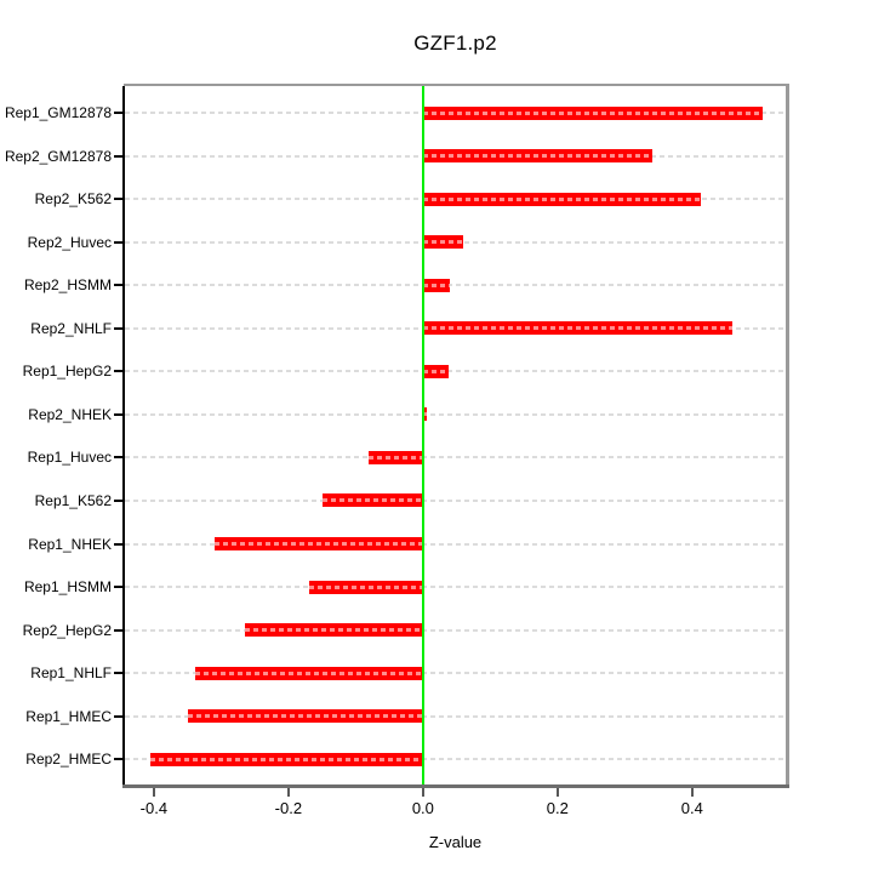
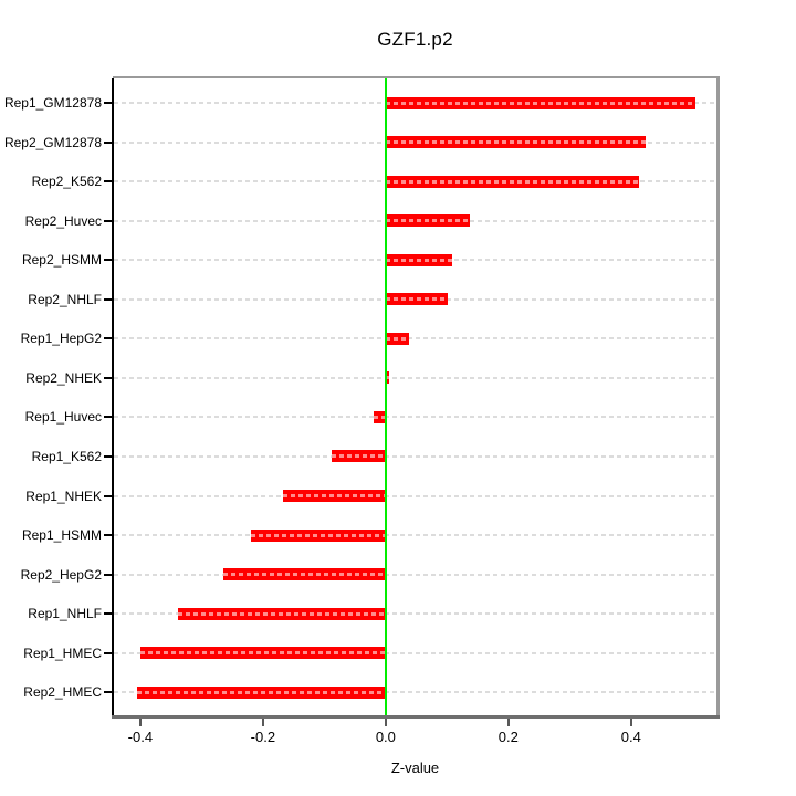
Rep2_GM12878: 0.34 -> 0.42
Rep2_Huvec: 0.06 -> 0.14
Rep2_HSMM: 0.04 -> 0.11
Rep2_NHLF: 0.46 -> 0.10
Rep1_Huvec: -0.08 -> -0.02
Rep1_K562: -0.15 -> -0.09
Rep1_NHEK: -0.31 -> -0.17
Rep1_HSMM: -0.17 -> -0.22
Rep1_HMEC: -0.35 -> -0.40
